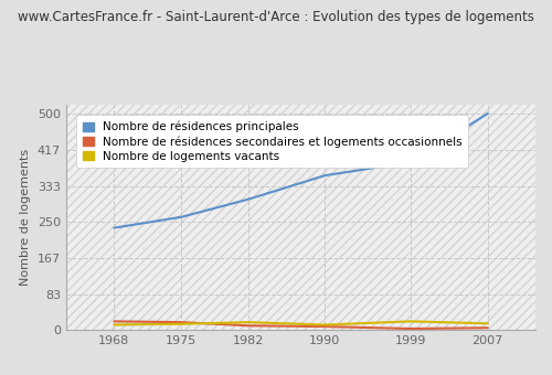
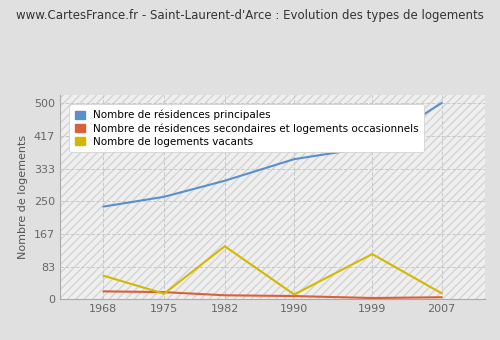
Nombre de logements vacants/1968: 12 -> 60
Nombre de logements vacants/1982: 18 -> 135
Nombre de logements vacants/1999: 20 -> 115
